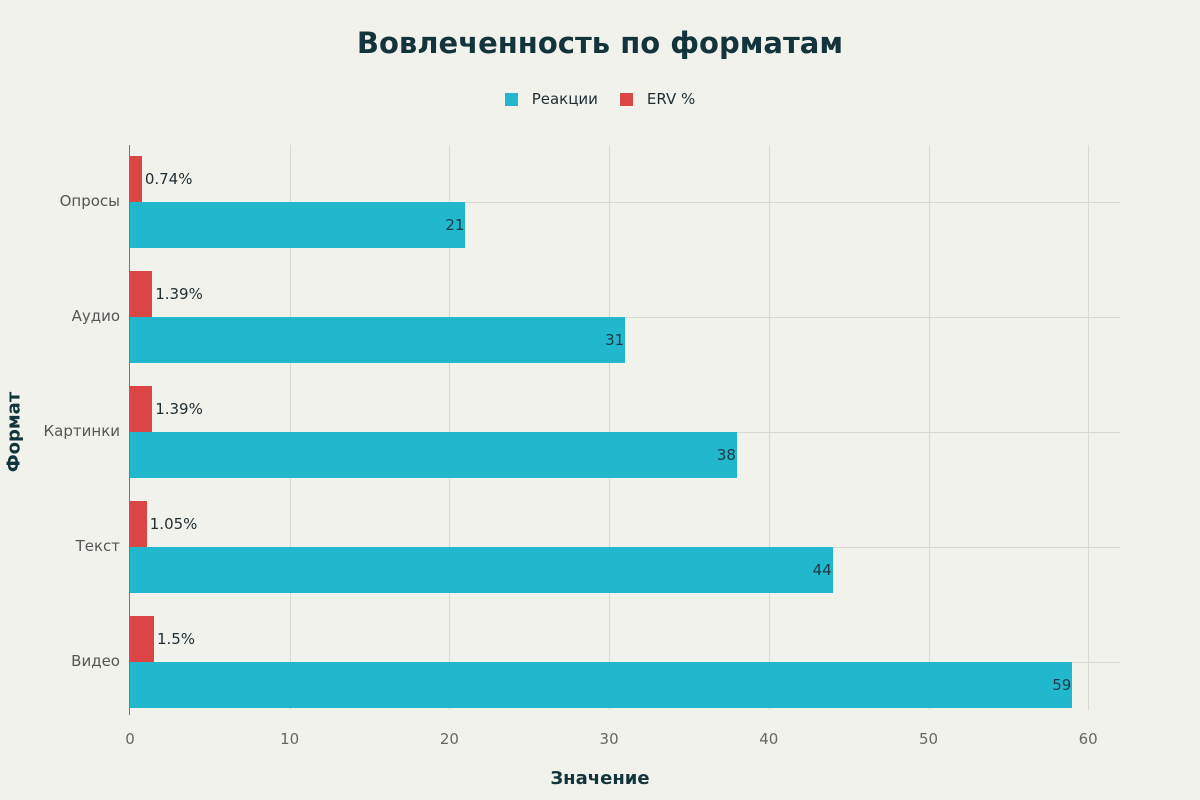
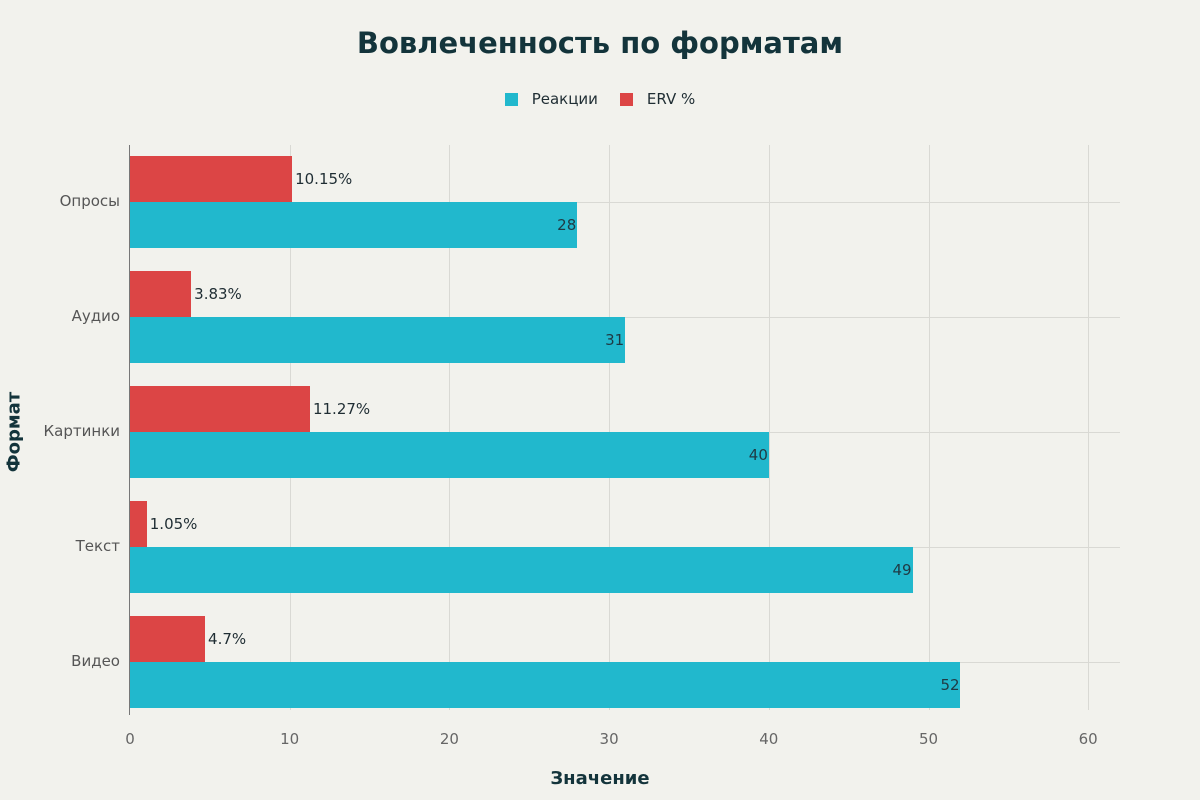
Реакции/Опросы: 21 -> 28
ERV %/Опросы: 0.74% -> 10.15%
ERV %/Аудио: 1.39% -> 3.83%
Реакции/Картинки: 38 -> 40
ERV %/Картинки: 1.39% -> 11.27%
Реакции/Текст: 44 -> 49
Реакции/Видео: 59 -> 52
ERV %/Видео: 1.5% -> 4.7%
